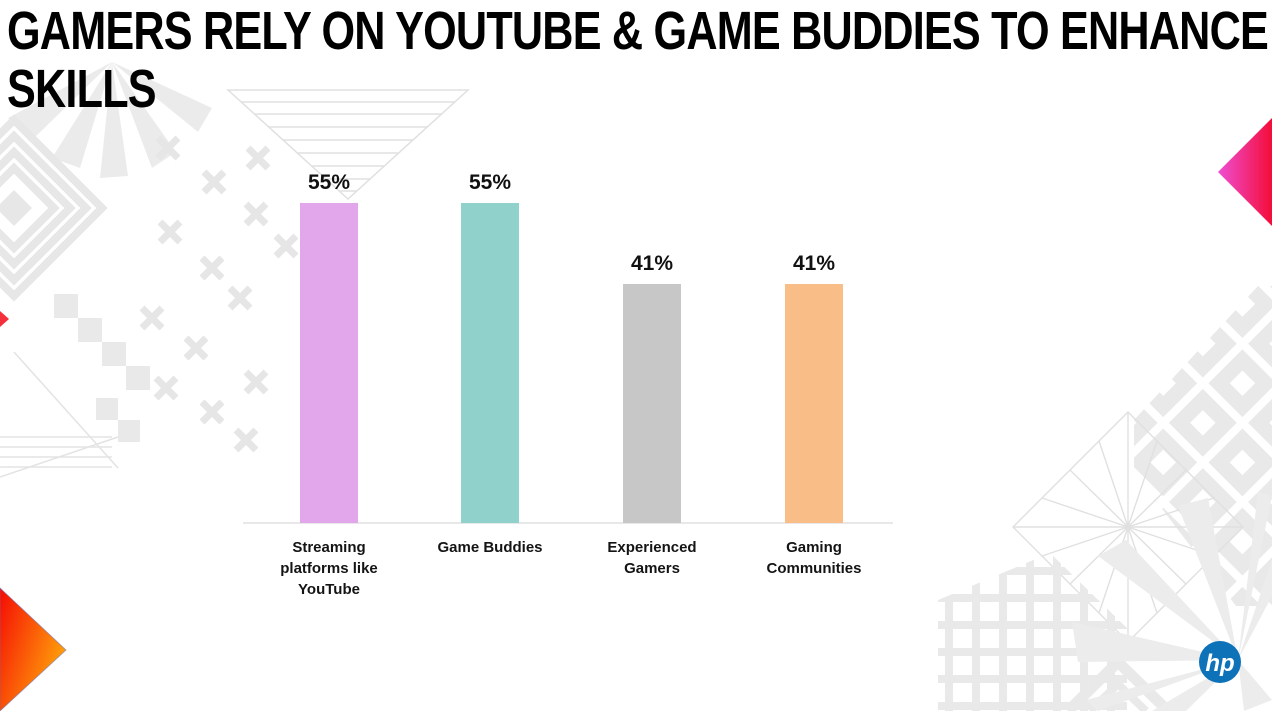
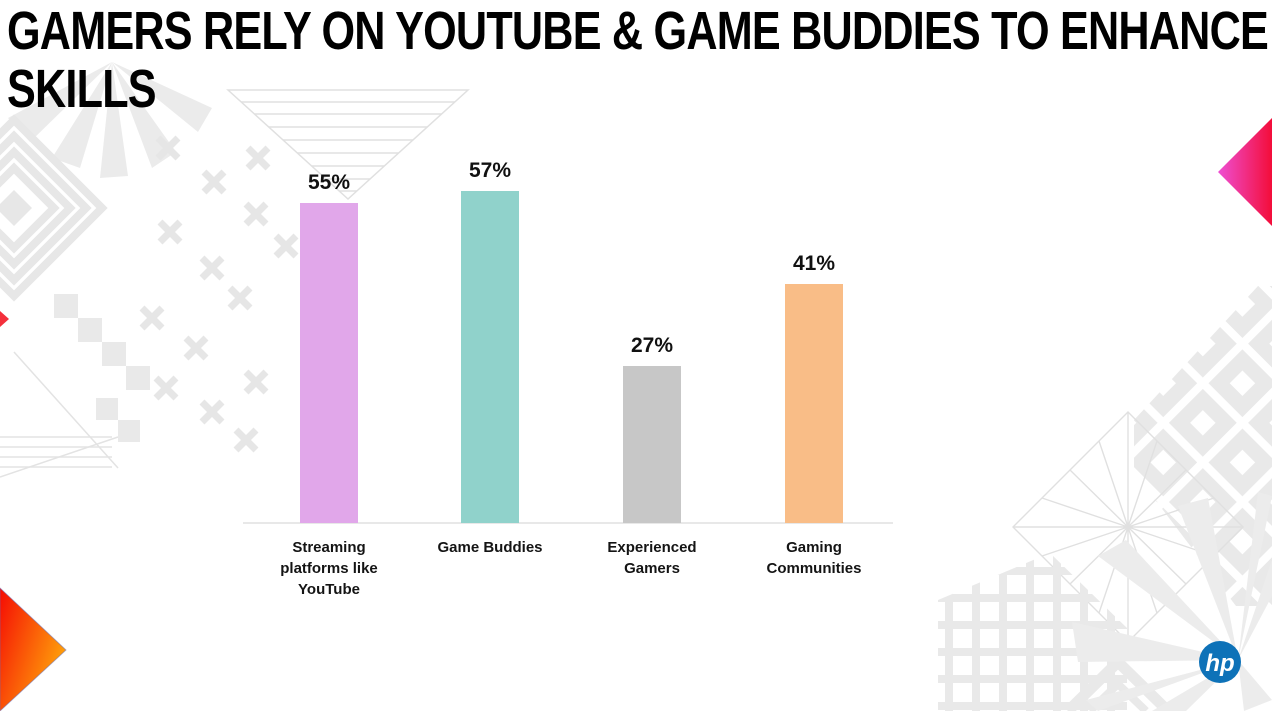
Game Buddies: 55% -> 57%
Experienced Gamers: 41% -> 27%
